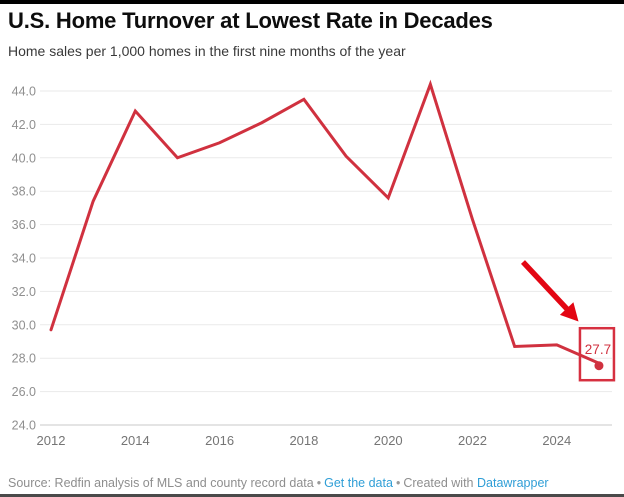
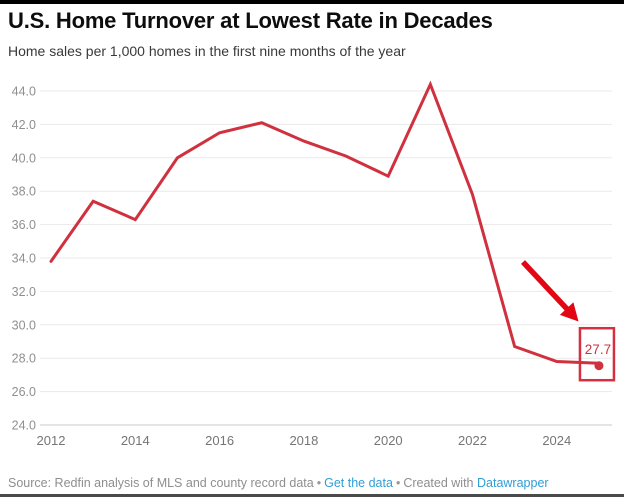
2012: 29.7 -> 33.8
2014: 42.8 -> 36.3
2016: 40.9 -> 41.5
2018: 43.5 -> 41.0
2020: 37.6 -> 38.9
2022: 36.3 -> 37.8
2024: 28.8 -> 27.8
